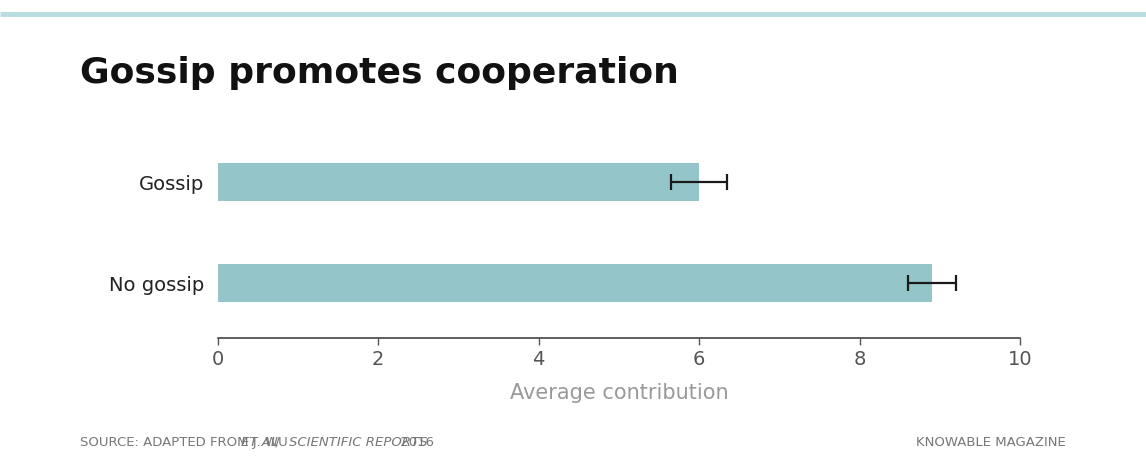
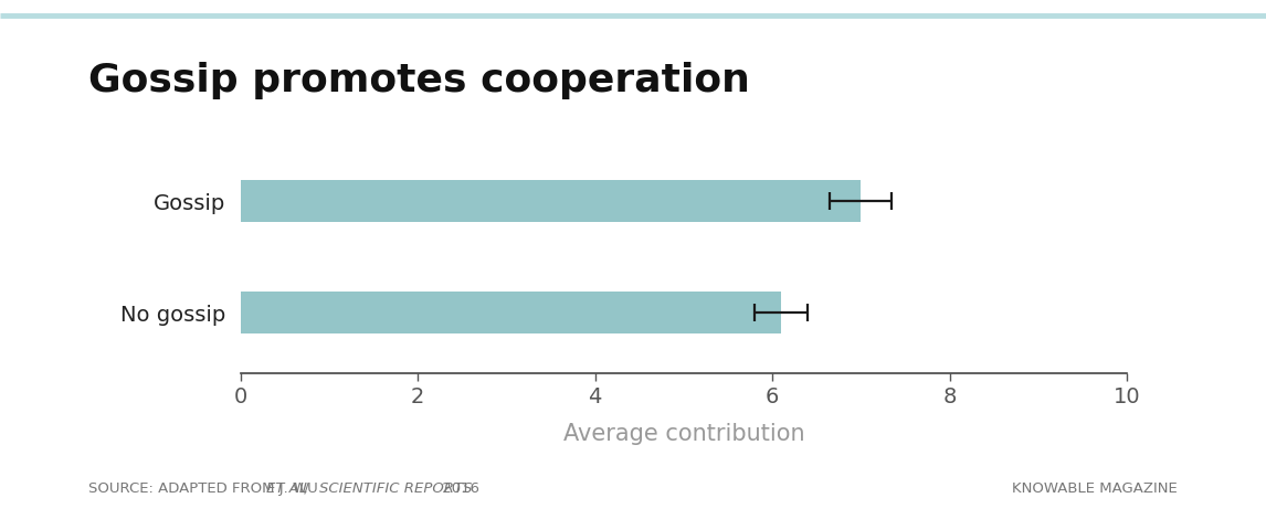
Gossip: 6.0 -> 7.0
No gossip: 8.9 -> 6.1
